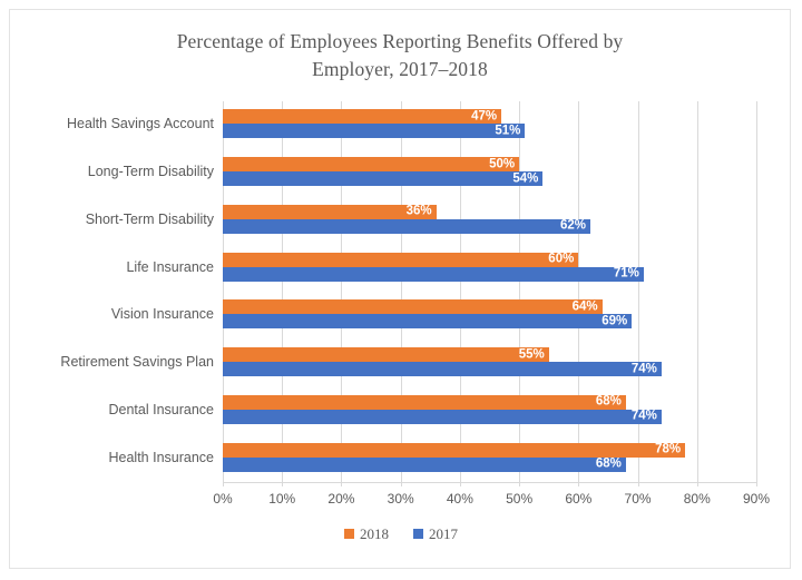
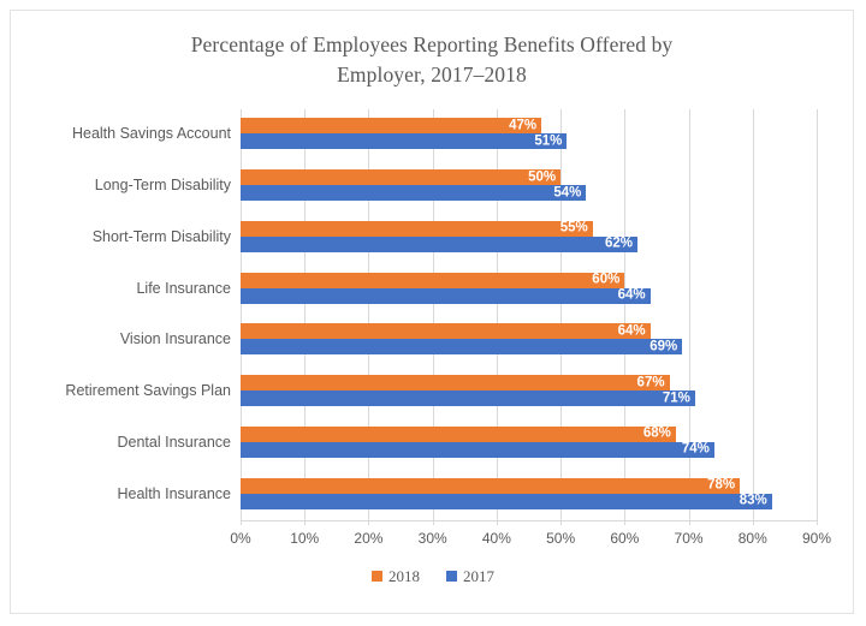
2018/Short-Term Disability: 36% -> 55%
2017/Life Insurance: 71% -> 64%
2018/Retirement Savings Plan: 55% -> 67%
2017/Retirement Savings Plan: 74% -> 71%
2017/Health Insurance: 68% -> 83%
